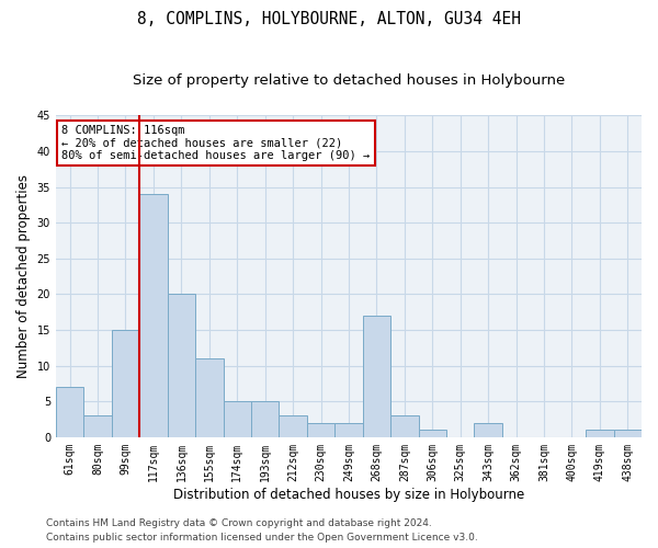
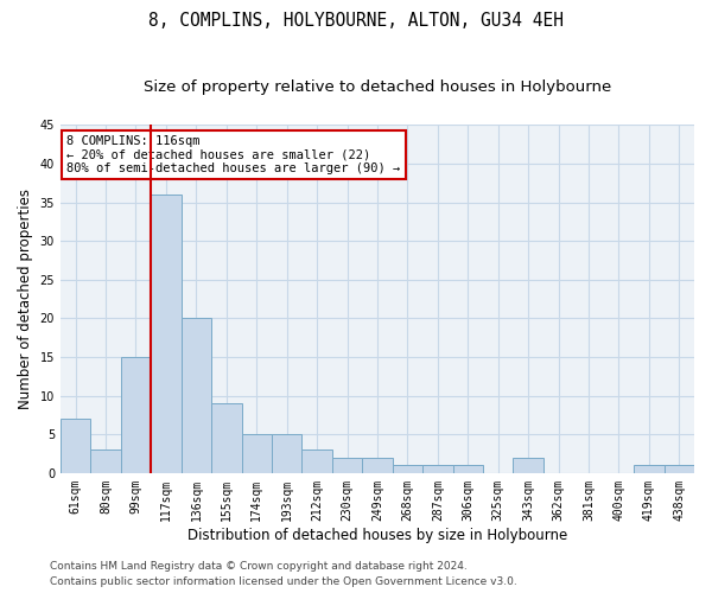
117sqm: 34 -> 36
155sqm: 11 -> 9
268sqm: 17 -> 1
287sqm: 3 -> 1
